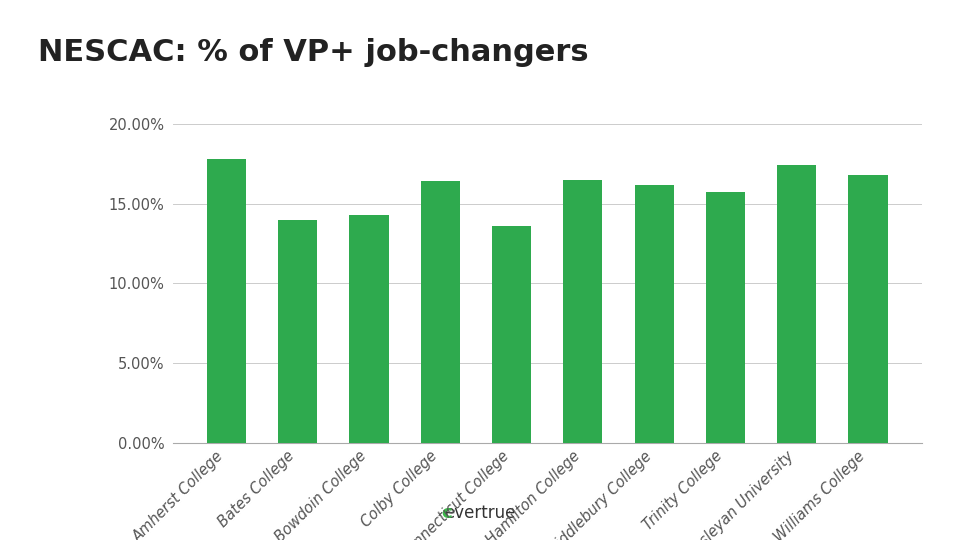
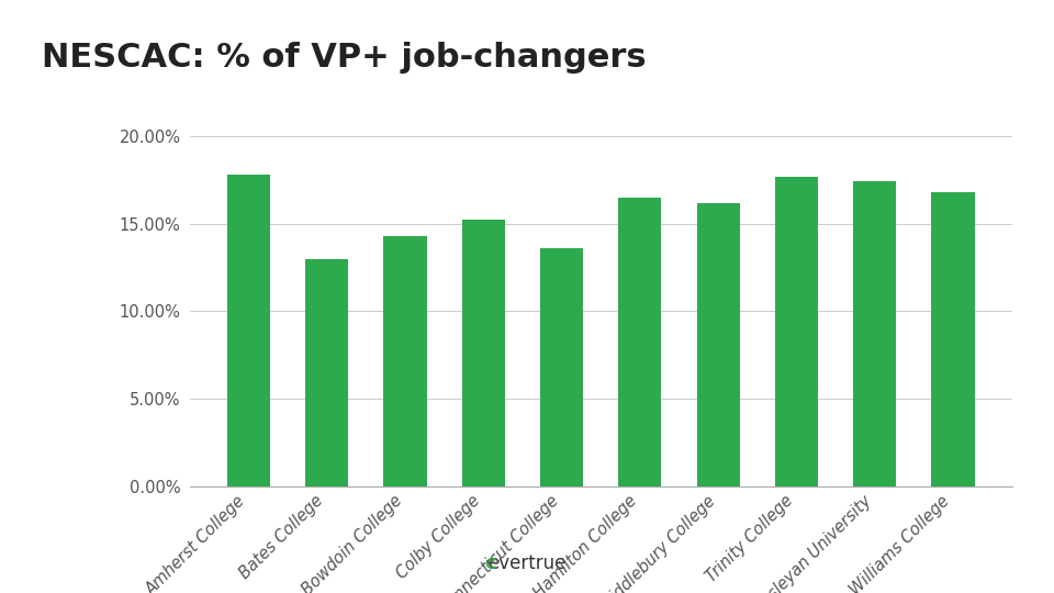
Bates College: 14.0% -> 13.0%
Colby College: 16.4% -> 15.2%
Trinity College: 15.7% -> 17.7%
